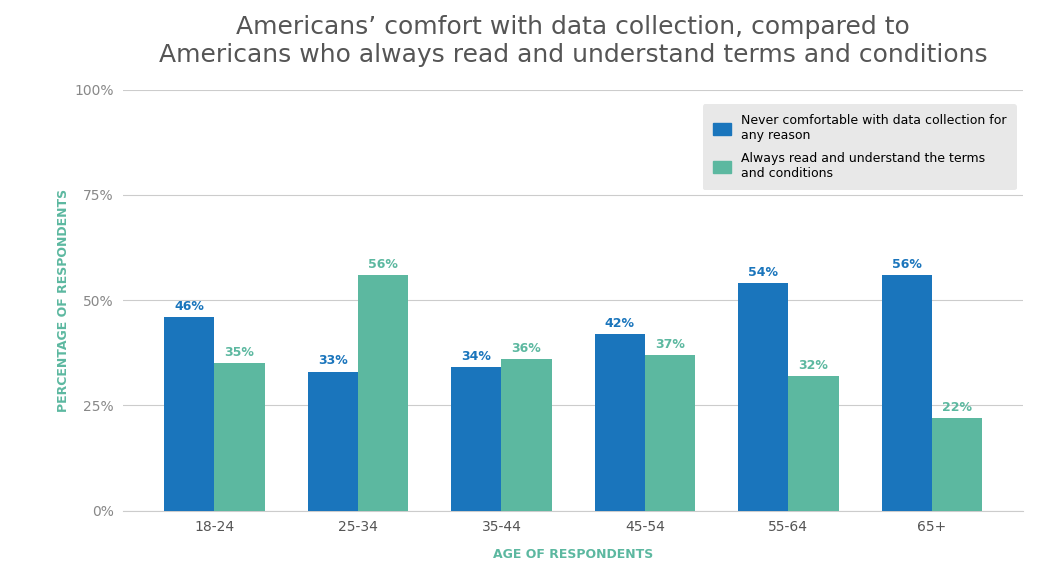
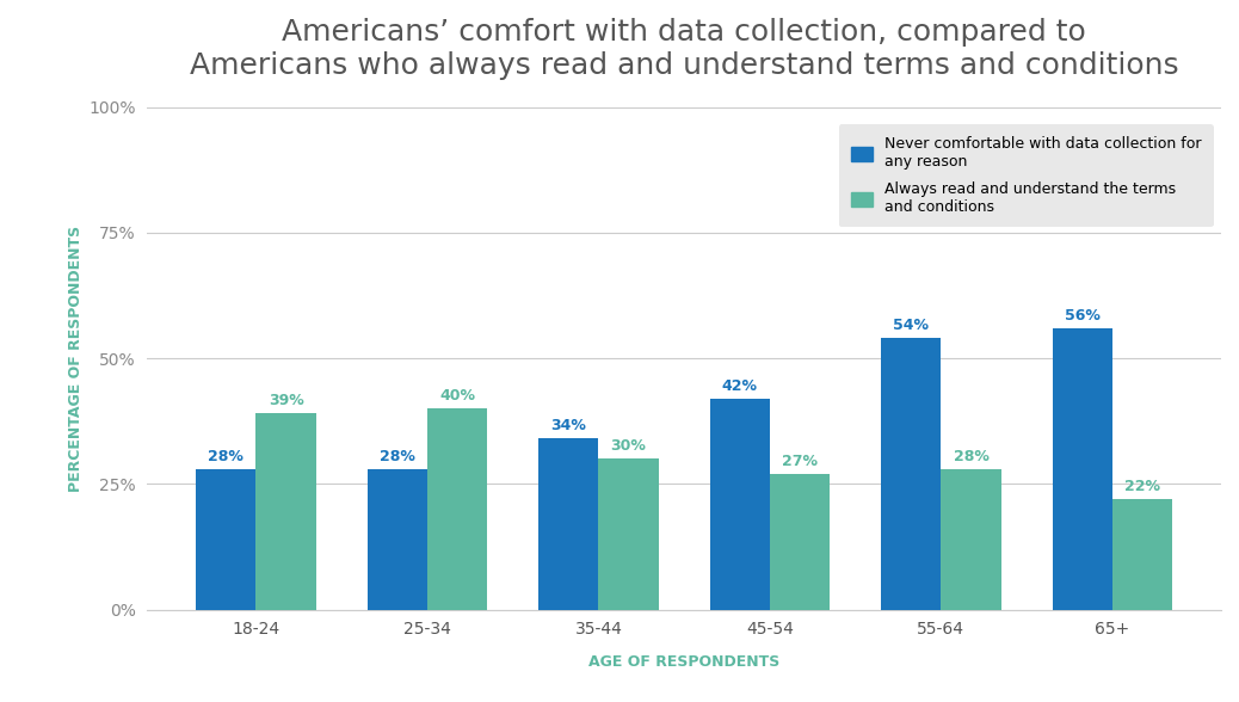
Never comfortable with data collection for any reason/18-24: 46% -> 28%
Always read and understand the terms and conditions/18-24: 35% -> 39%
Never comfortable with data collection for any reason/25-34: 33% -> 28%
Always read and understand the terms and conditions/25-34: 56% -> 40%
Always read and understand the terms and conditions/35-44: 36% -> 30%
Always read and understand the terms and conditions/45-54: 37% -> 27%
Always read and understand the terms and conditions/55-64: 32% -> 28%
